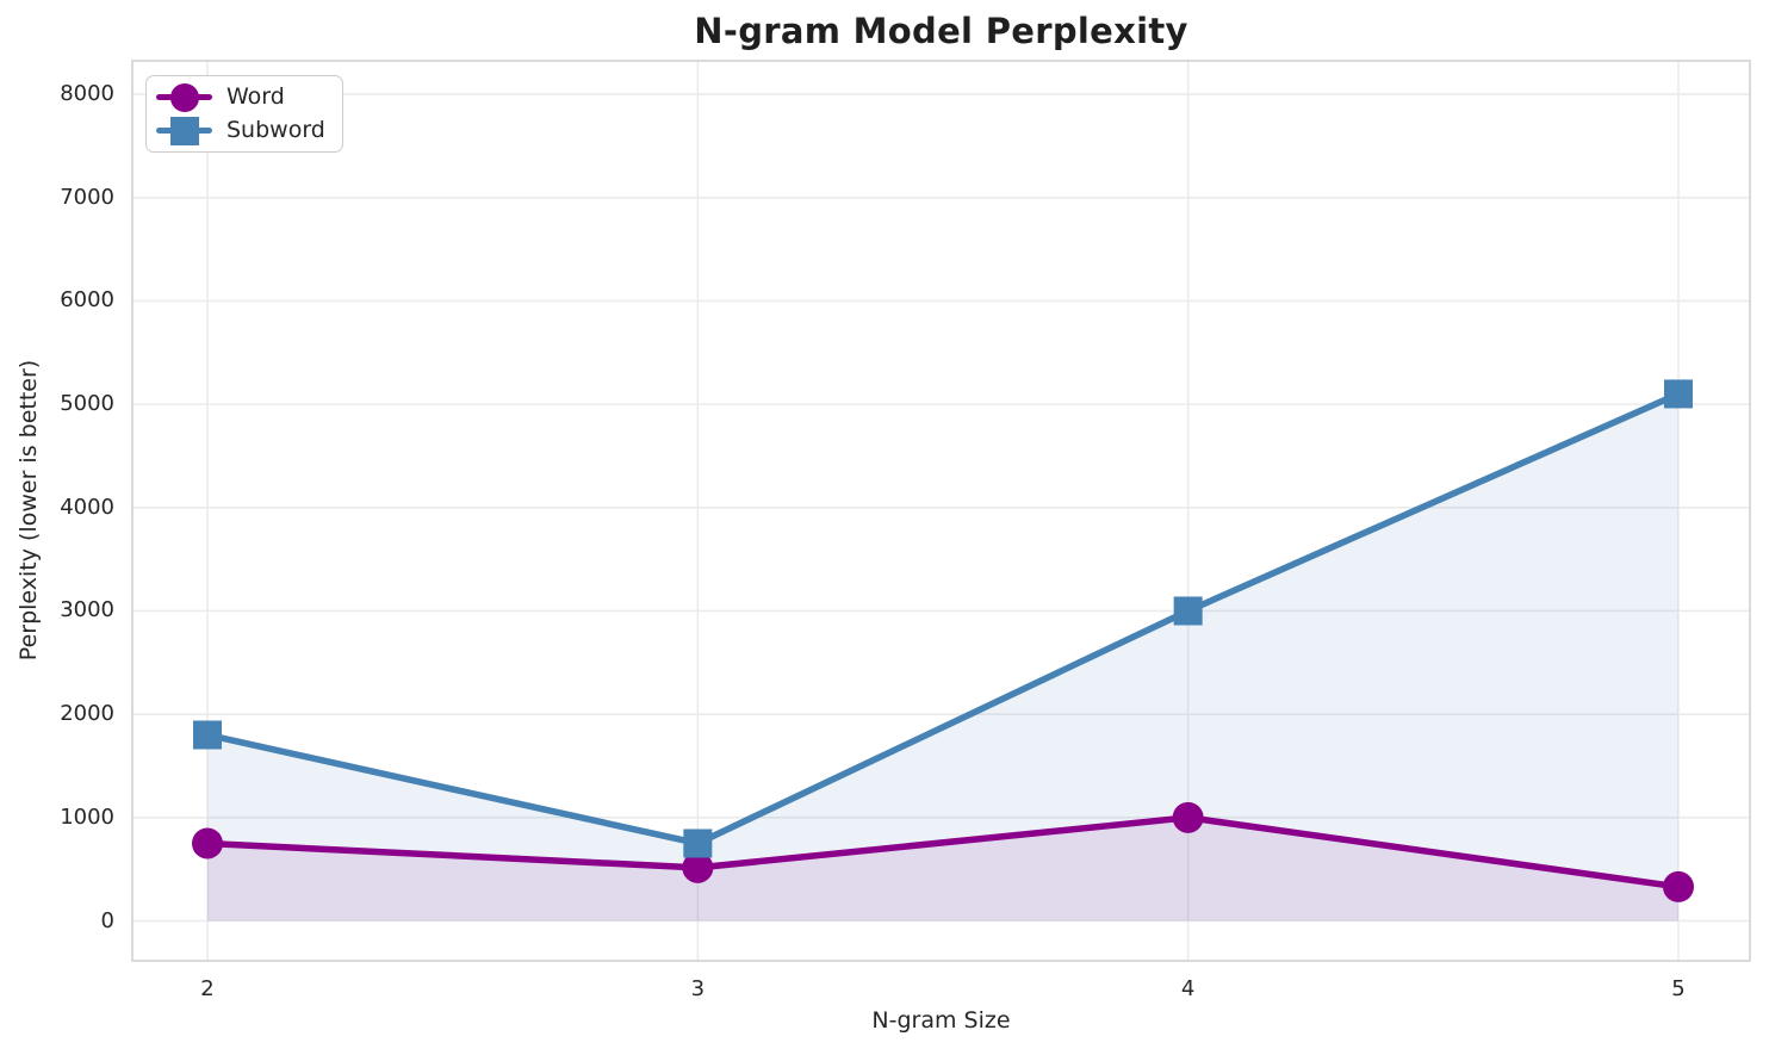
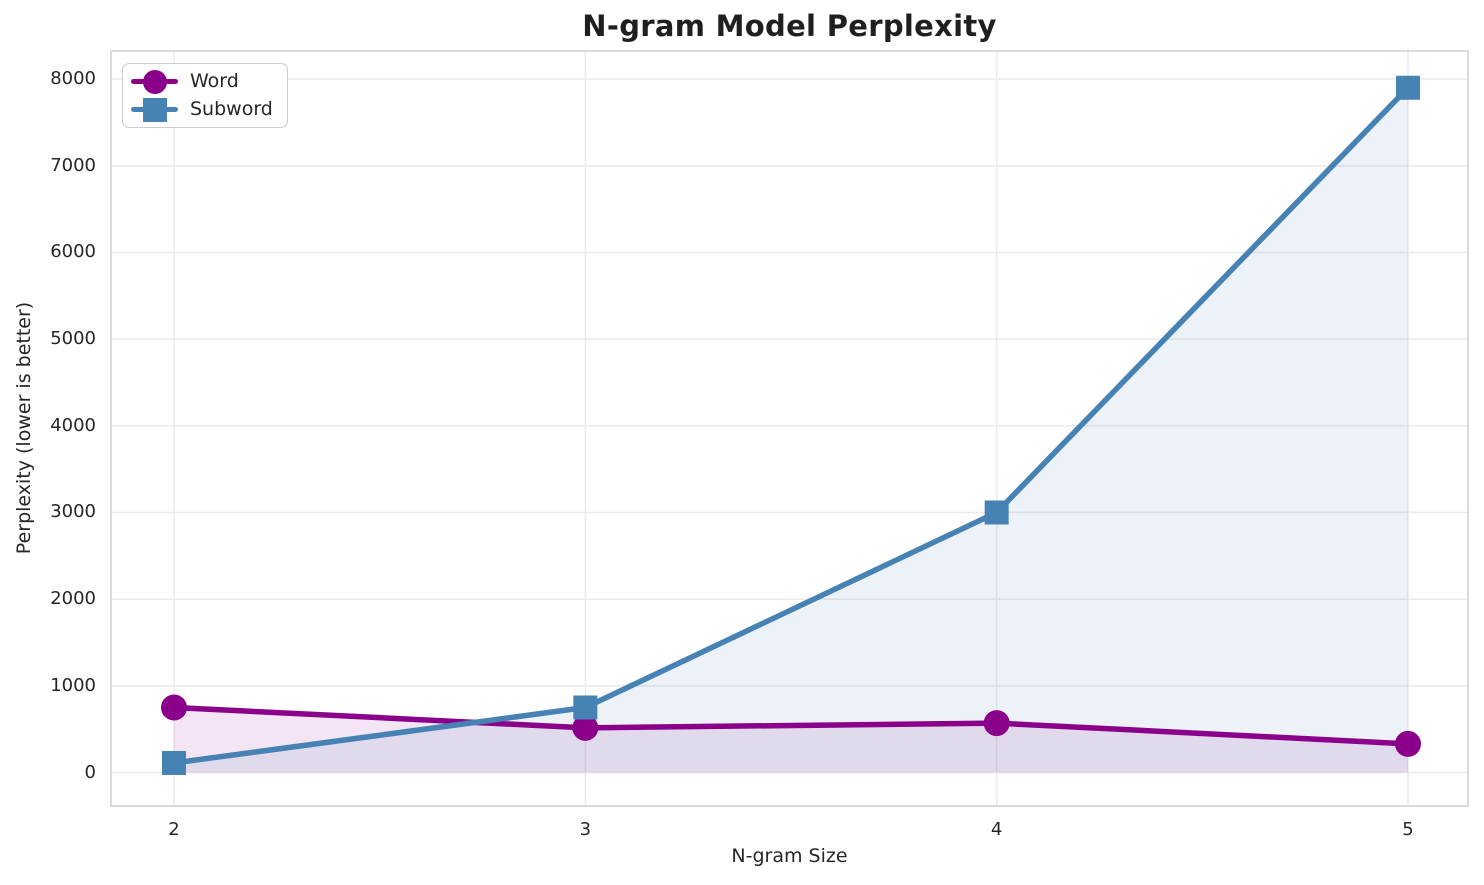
Subword/2: 1800 -> 100
Word/4: 1000 -> 600
Subword/5: 5100 -> 7900
